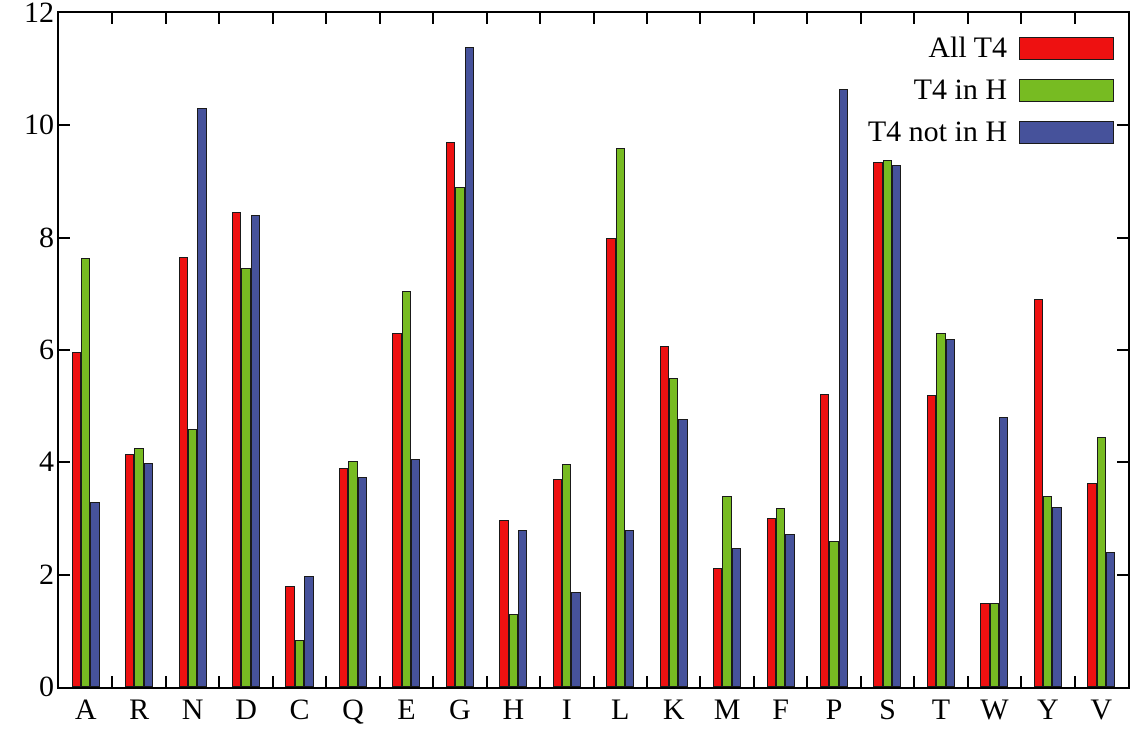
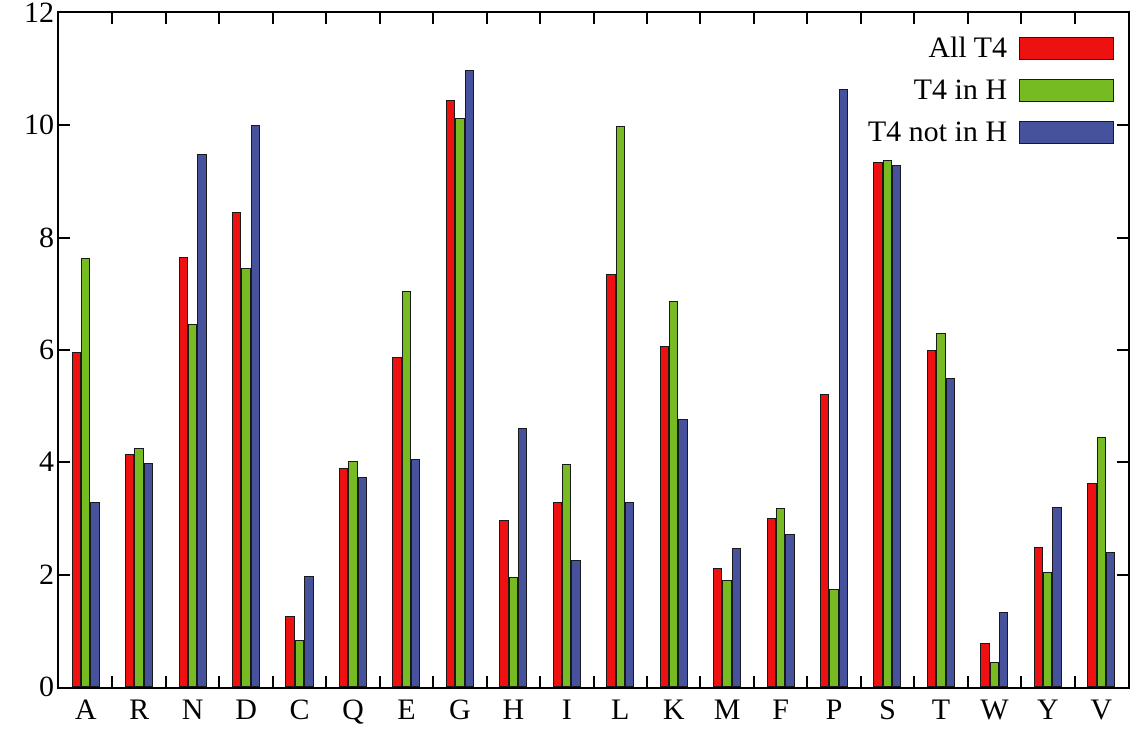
T4 in H/N: 4.6 -> 6.5
T4 not in H/N: 10.3 -> 9.5
T4 not in H/D: 8.4 -> 10.0
All T4/C: 1.8 -> 1.3
All T4/E: 6.3 -> 5.9
All T4/G: 9.7 -> 10.5
T4 in H/G: 8.9 -> 10.1
T4 not in H/G: 11.4 -> 11.0
T4 in H/H: 1.3 -> 1.9
T4 not in H/H: 2.8 -> 4.6
All T4/I: 3.7 -> 3.3
T4 not in H/I: 1.7 -> 2.3
All T4/L: 8.0 -> 7.4
T4 in H/L: 9.6 -> 10.0
T4 not in H/L: 2.8 -> 3.3
T4 in H/K: 5.5 -> 6.9
T4 in H/M: 3.4 -> 1.9
T4 in H/P: 2.6 -> 1.8
All T4/T: 5.2 -> 6.0
T4 not in H/T: 6.2 -> 5.5
All T4/W: 1.5 -> 0.8
T4 in H/W: 1.5 -> 0.5
T4 not in H/W: 4.8 -> 1.3
All T4/Y: 6.9 -> 2.5
T4 in H/Y: 3.4 -> 2.0
